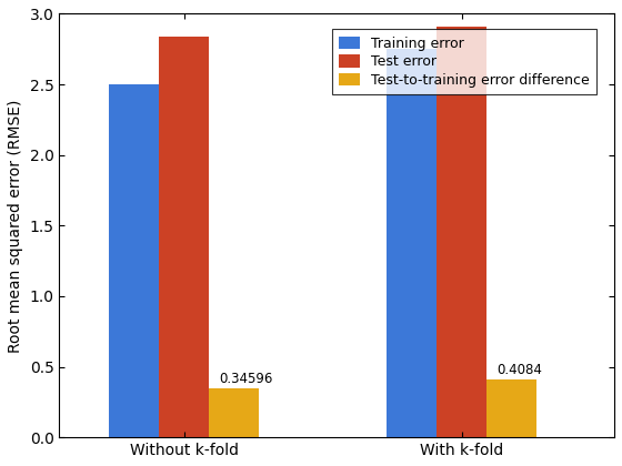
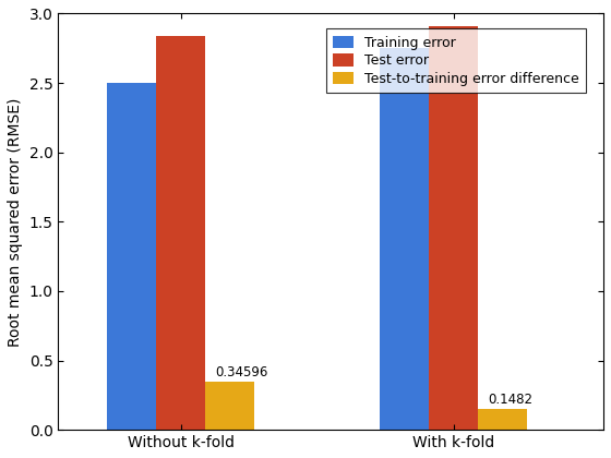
Test-to-training error difference/With k-fold: 0.4084 -> 0.1482
